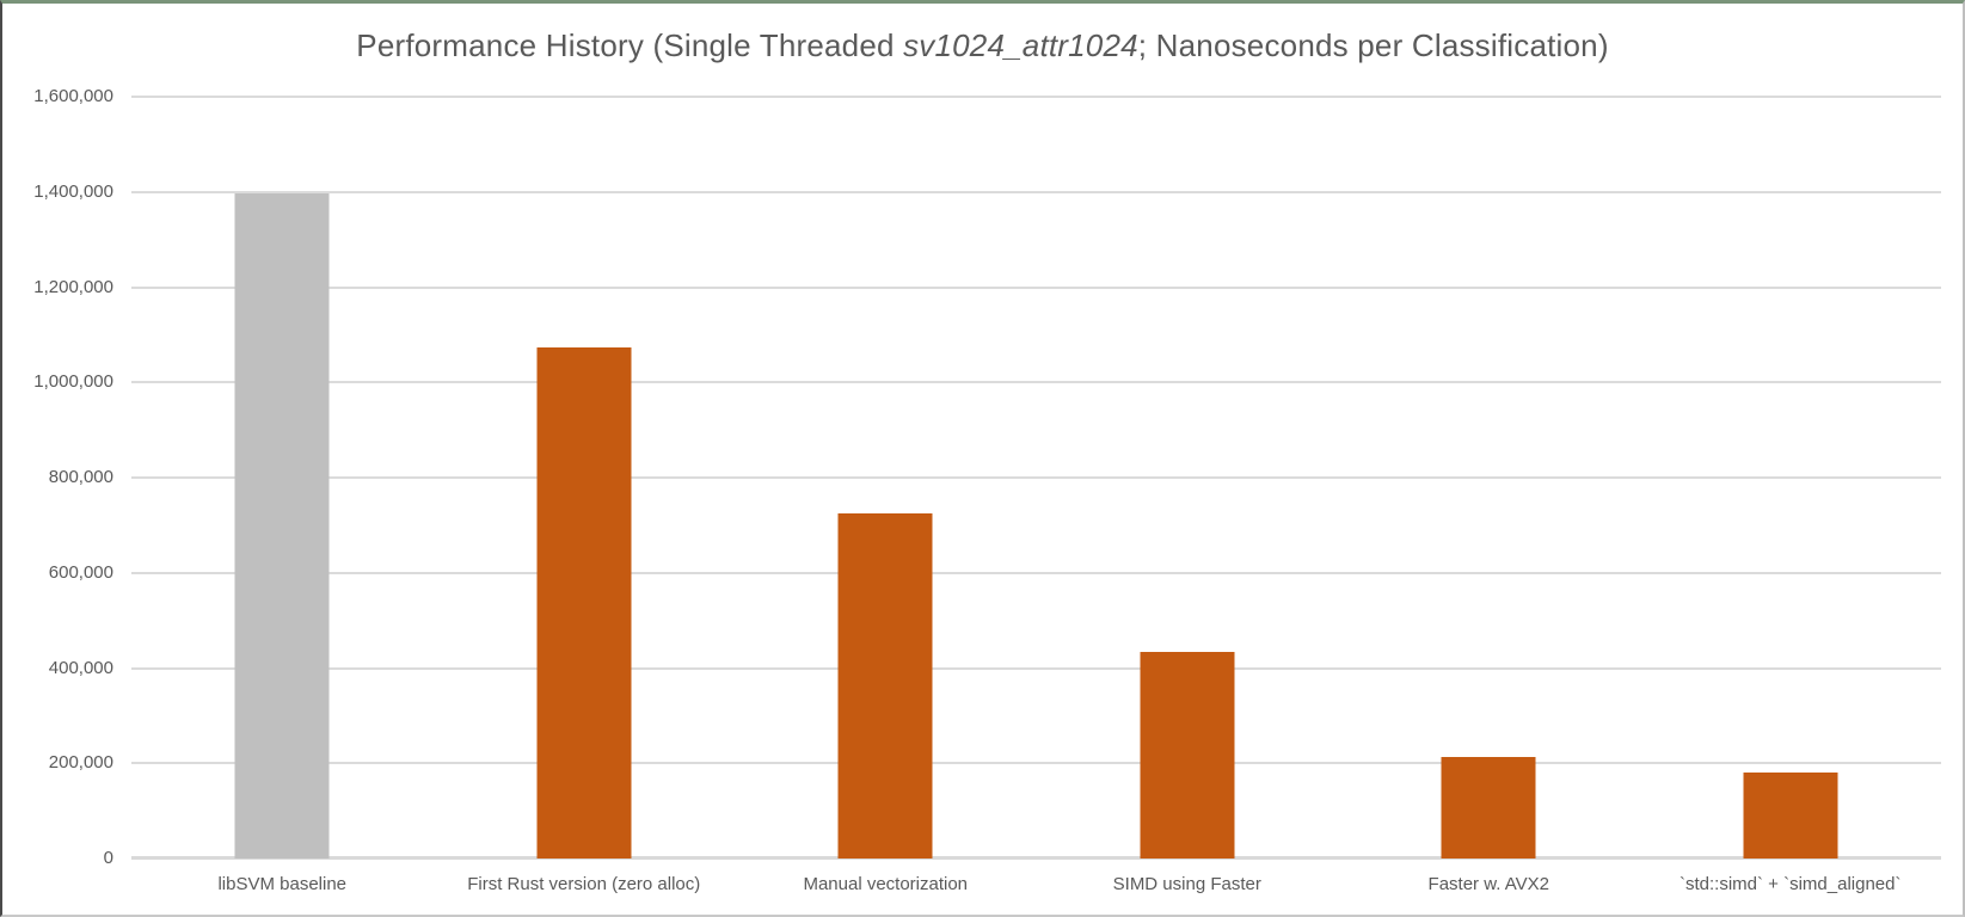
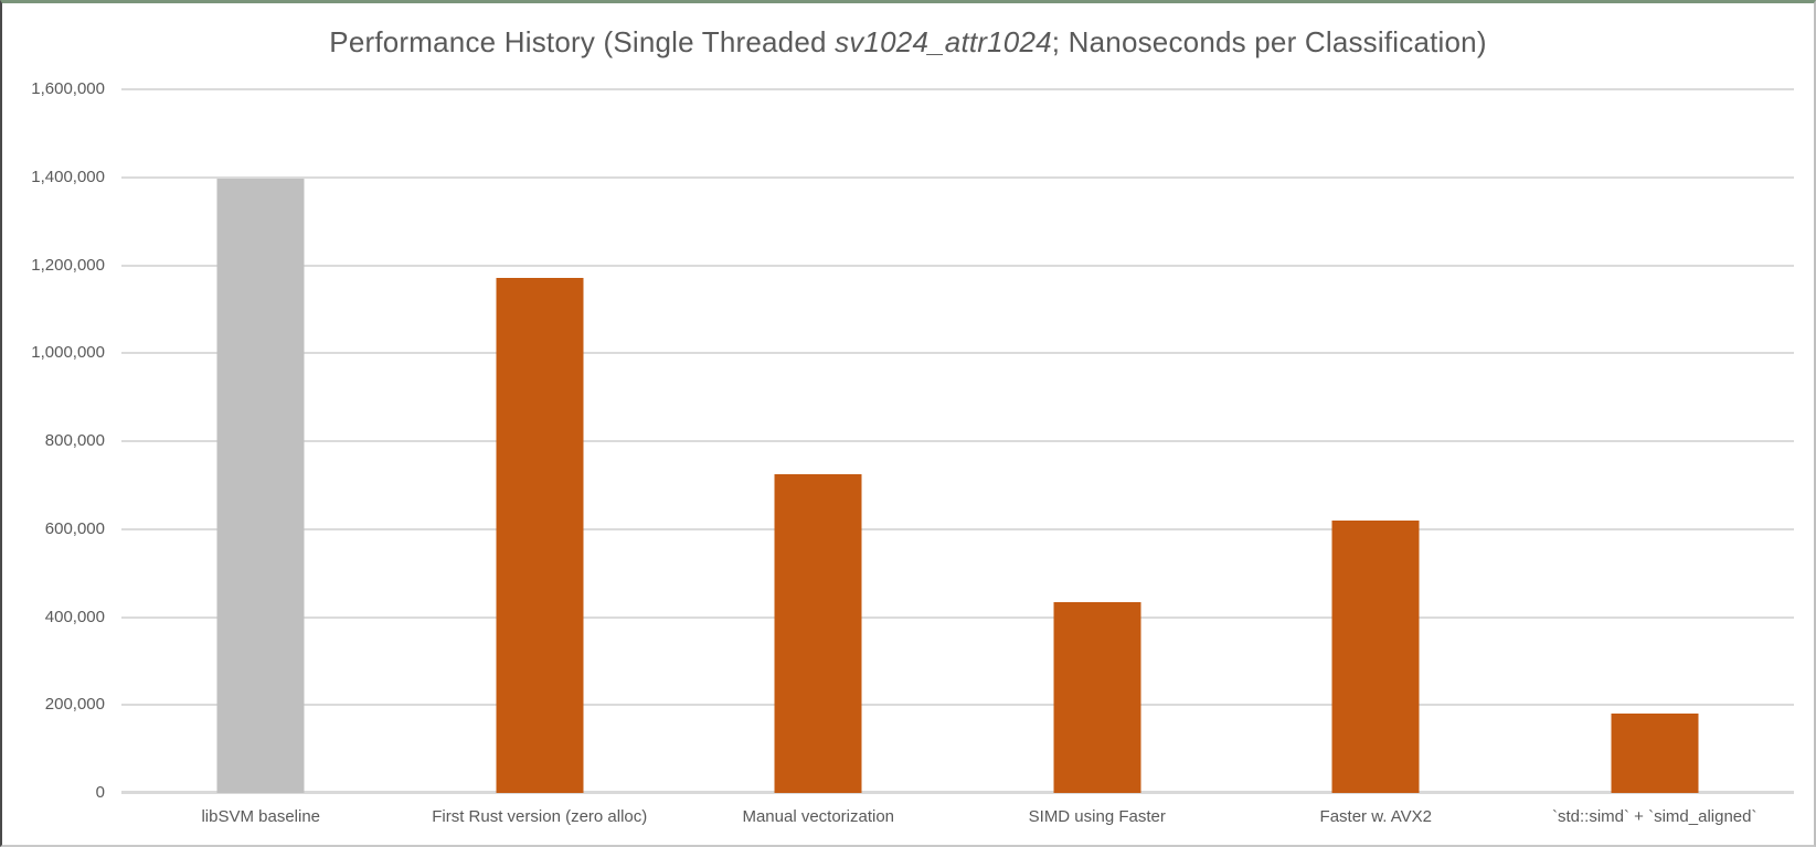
First Rust version (zero alloc): 1070000 -> 1170000
Faster w. AVX2: 210000 -> 620000
